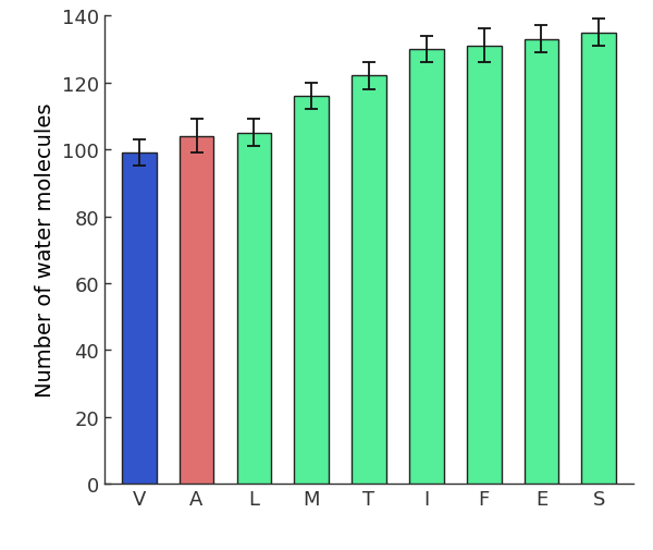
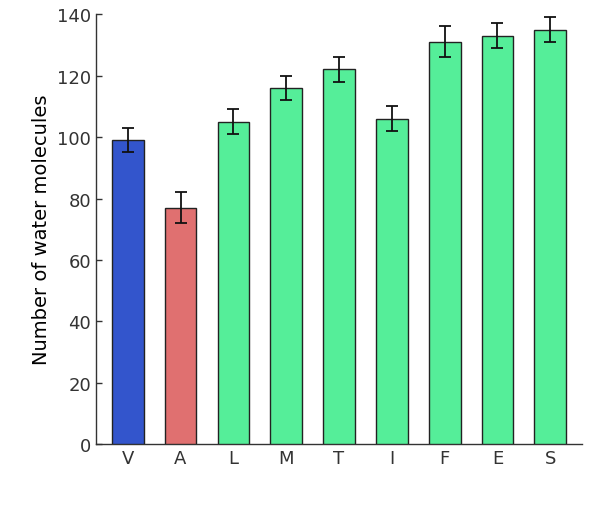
A: 104 -> 77
I: 130 -> 106
